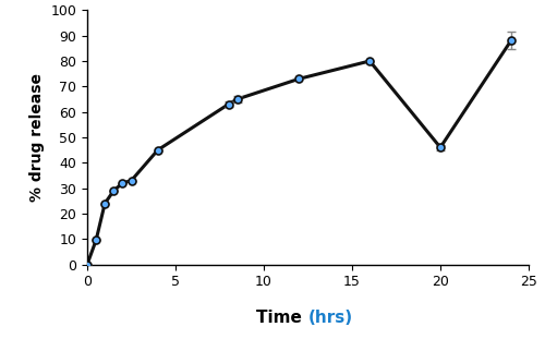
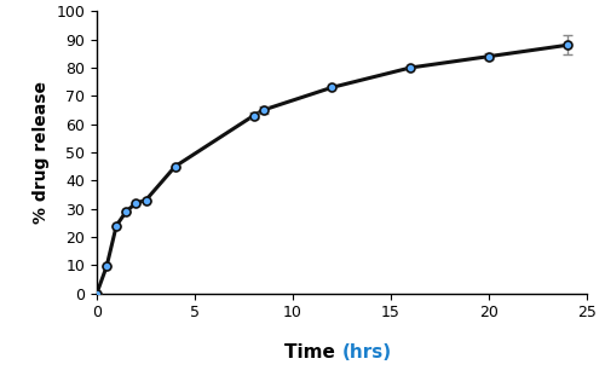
20: 46.0 -> 84.0
